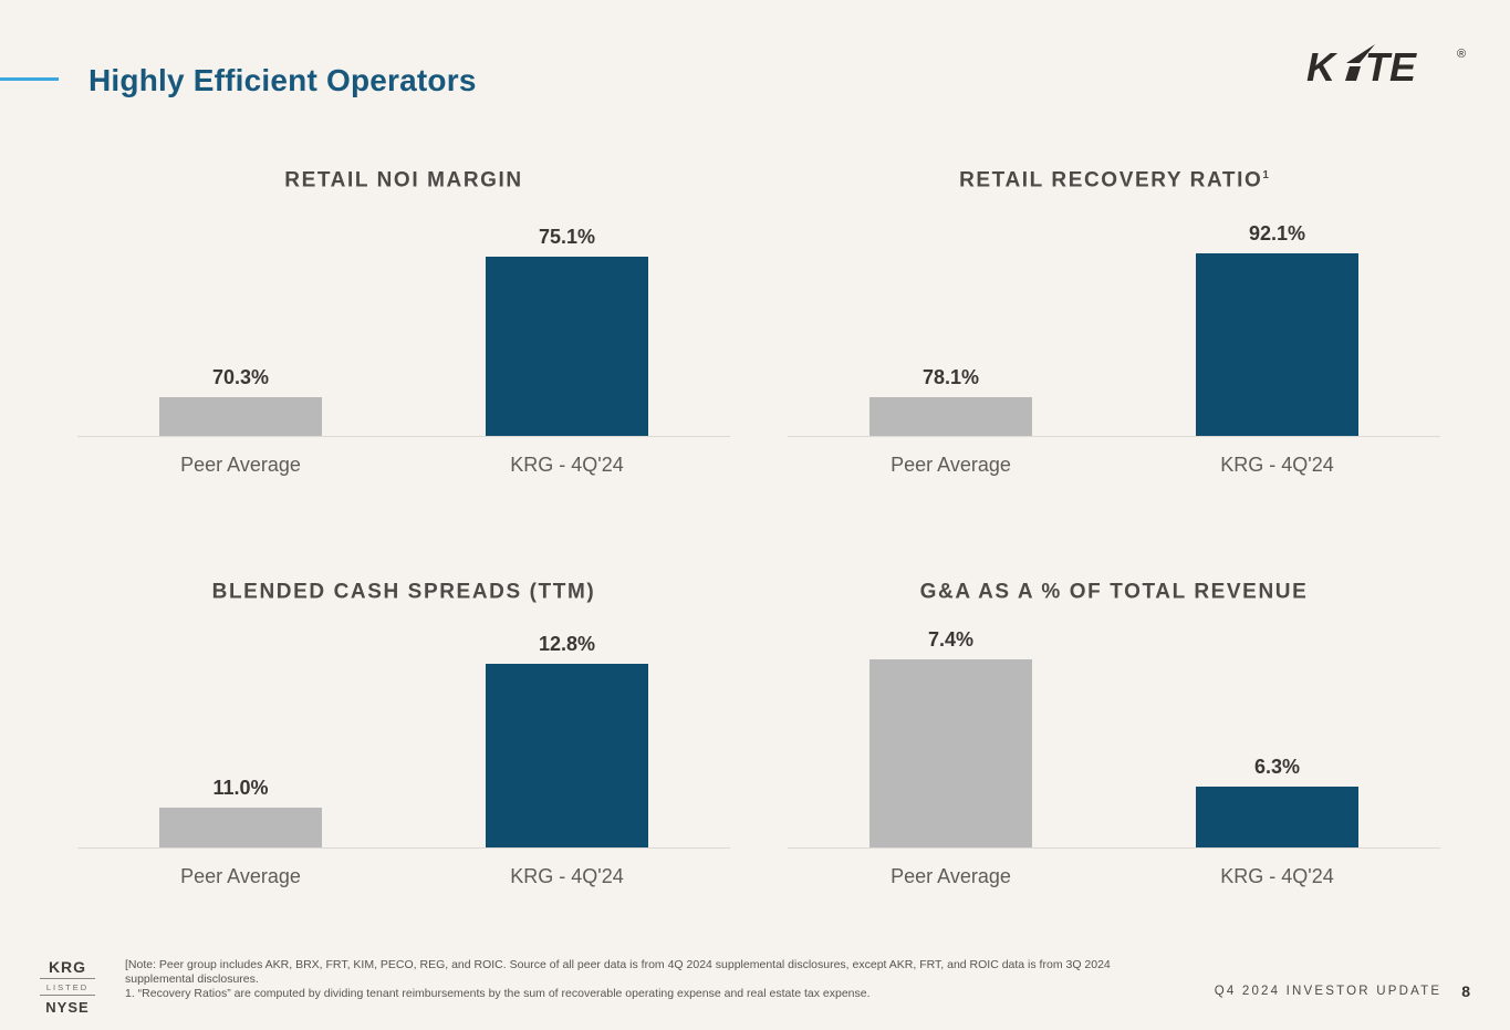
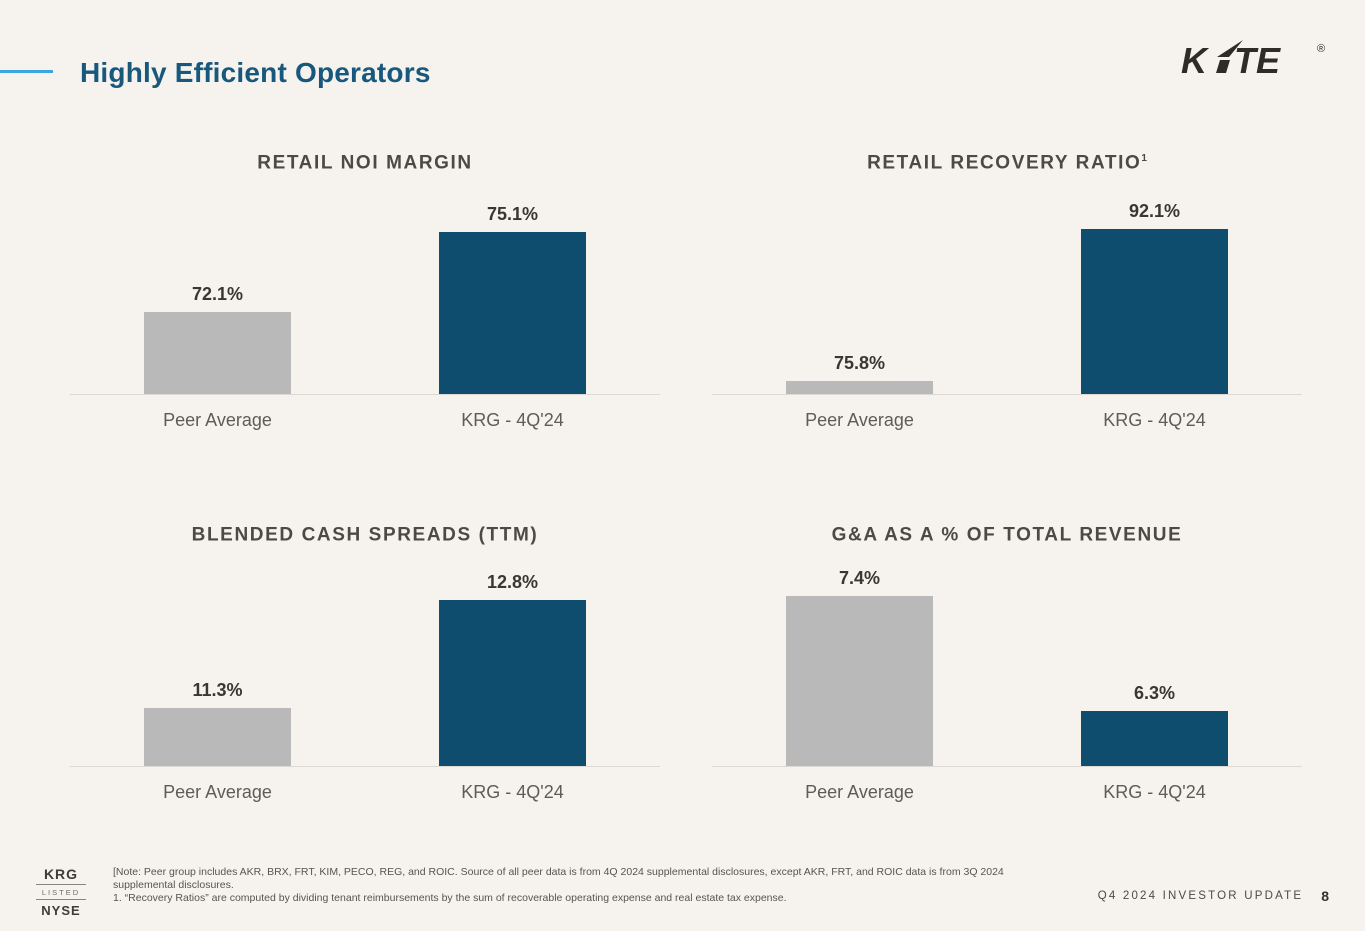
RETAIL NOI MARGIN/Peer Average: 70.3% -> 72.1%
RETAIL RECOVERY RATIO/Peer Average: 78.1% -> 75.8%
BLENDED CASH SPREADS (TTM)/Peer Average: 11.0% -> 11.3%
